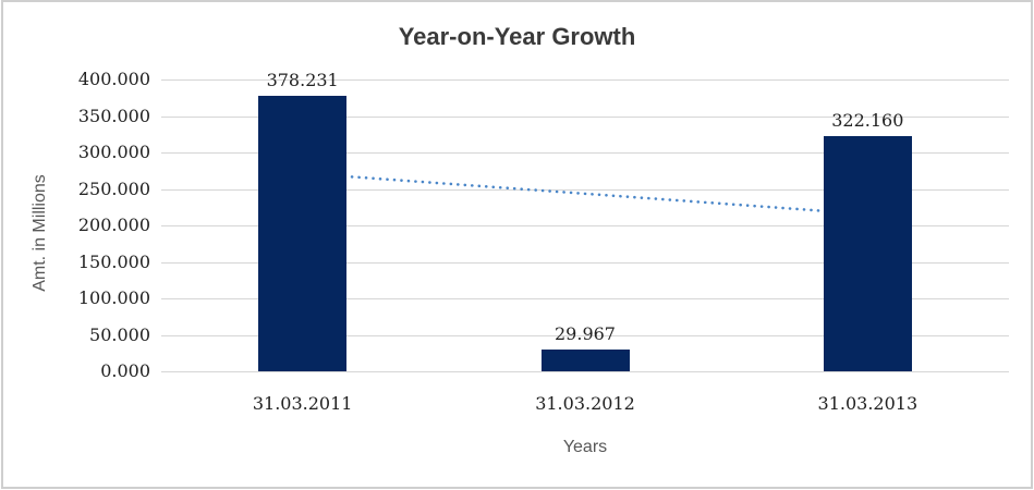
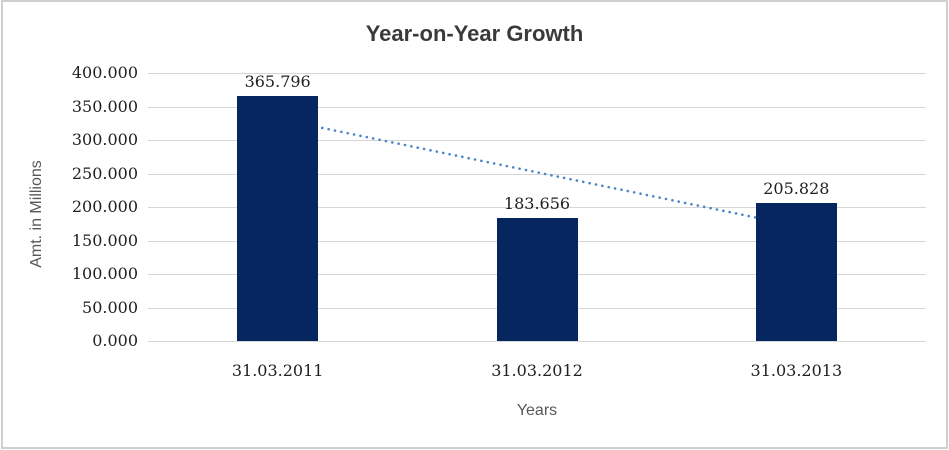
31.03.2011: 378.231 -> 365.796
31.03.2012: 29.967 -> 183.656
31.03.2013: 322.160 -> 205.828
